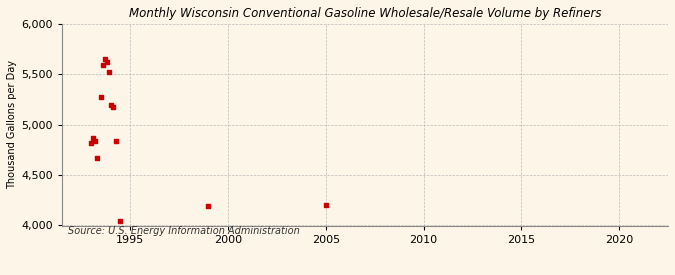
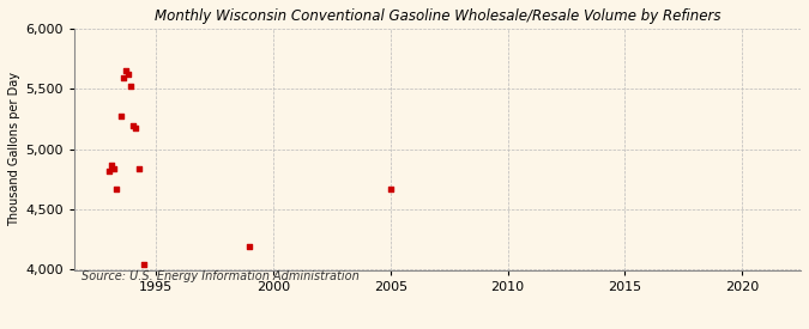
2005: 4,200 -> 4,670
